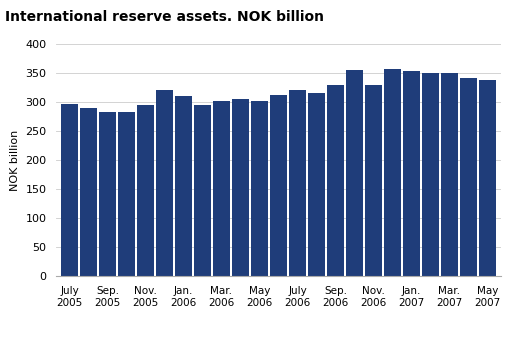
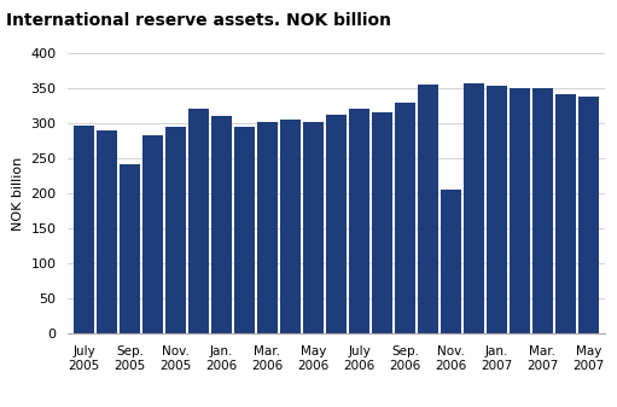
Sep. 2005: 283 -> 242
Nov. 2006: 329 -> 206
